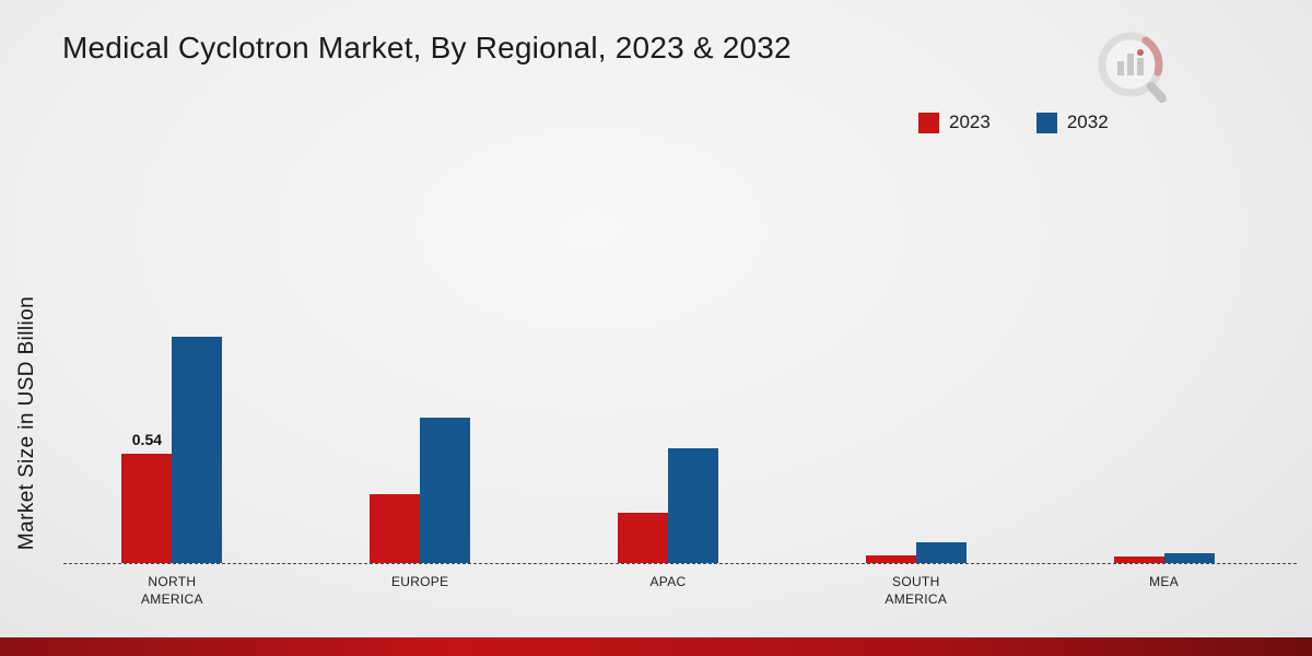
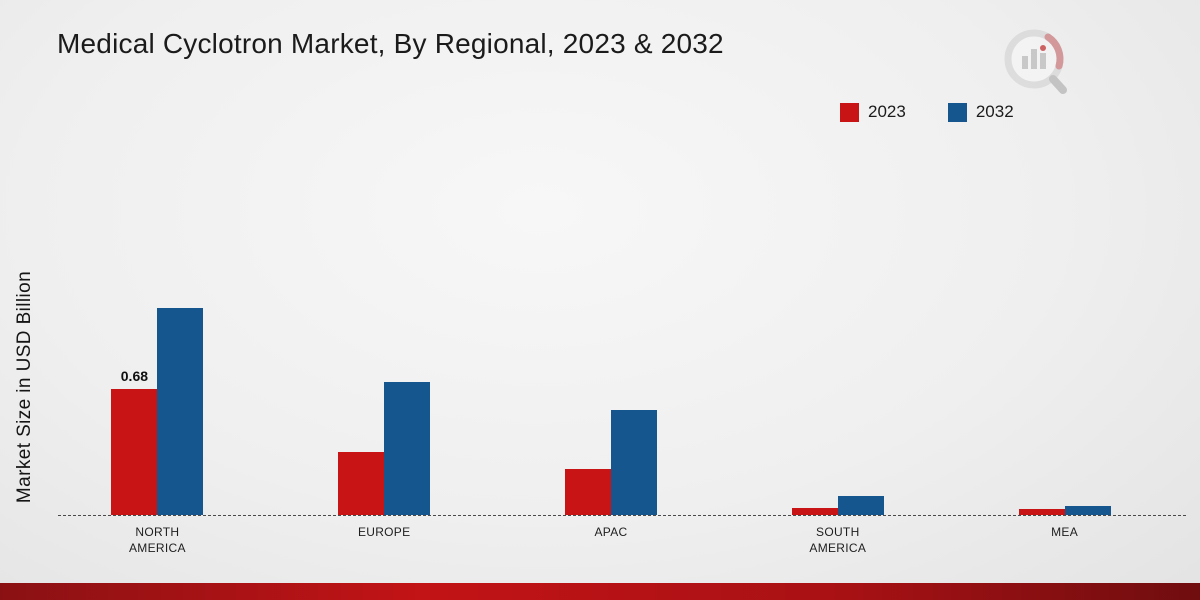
2023/NORTH AMERICA: 0.54 -> 0.68
